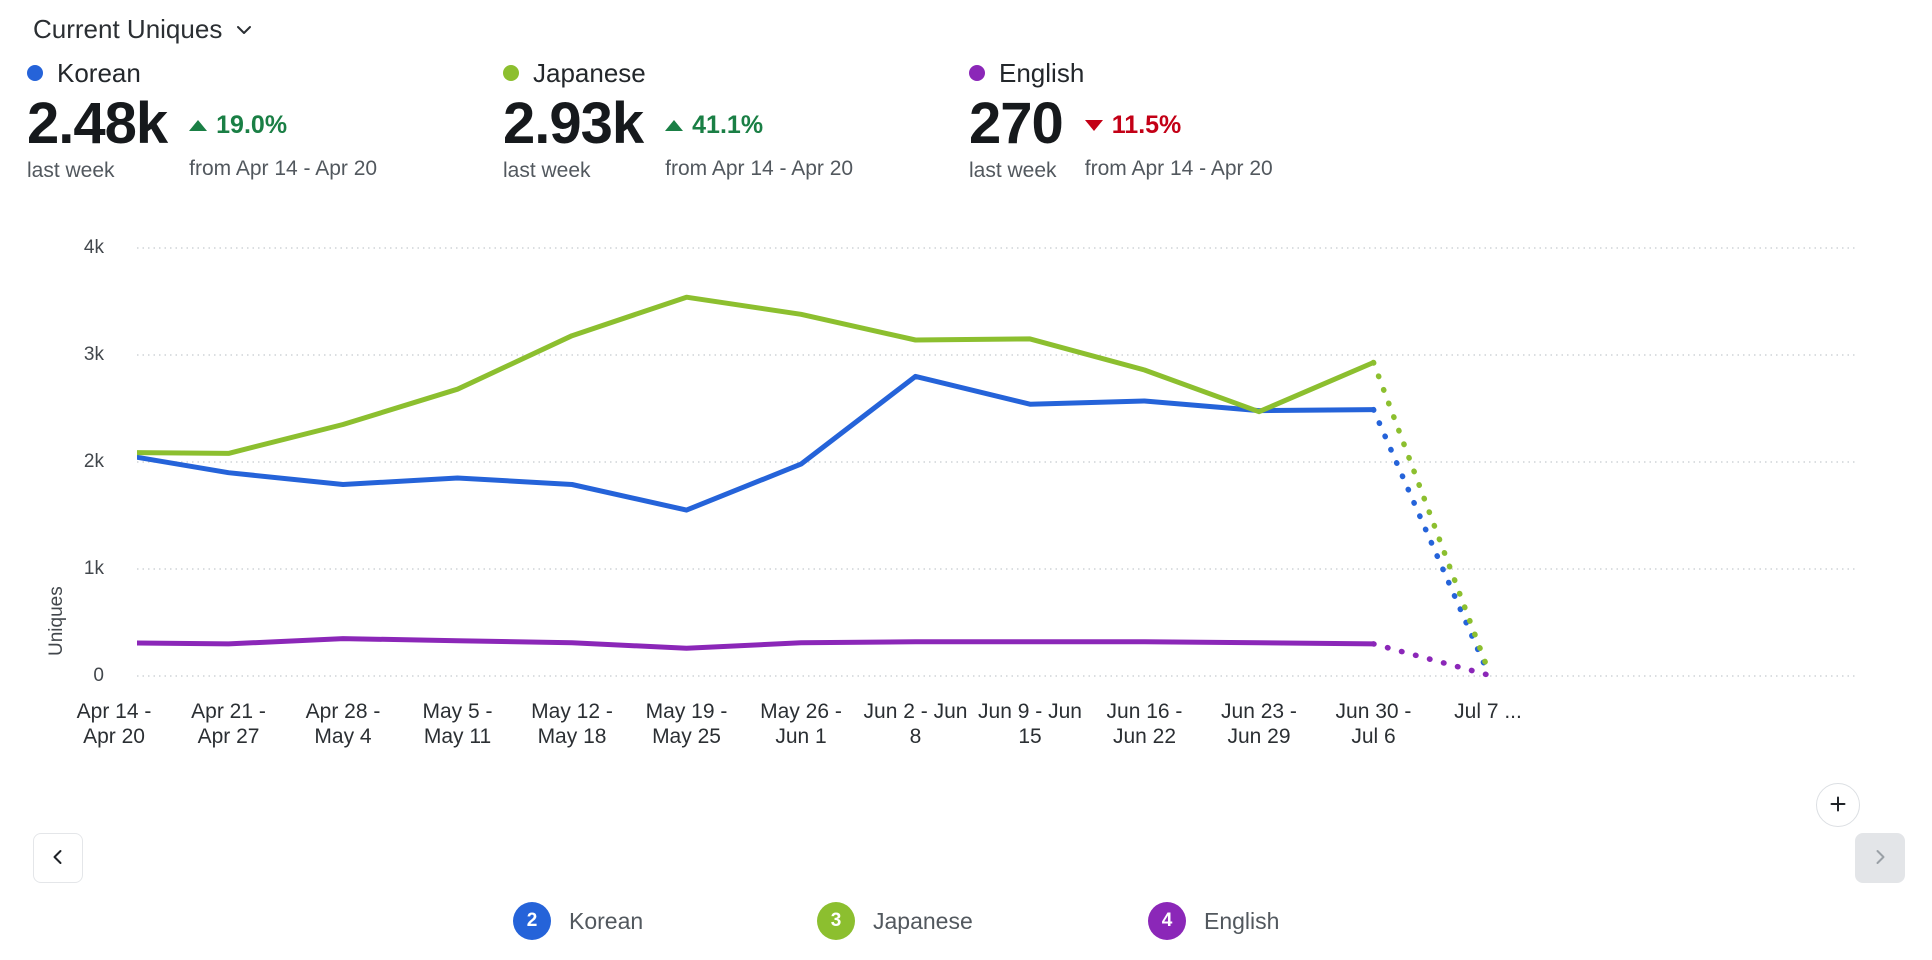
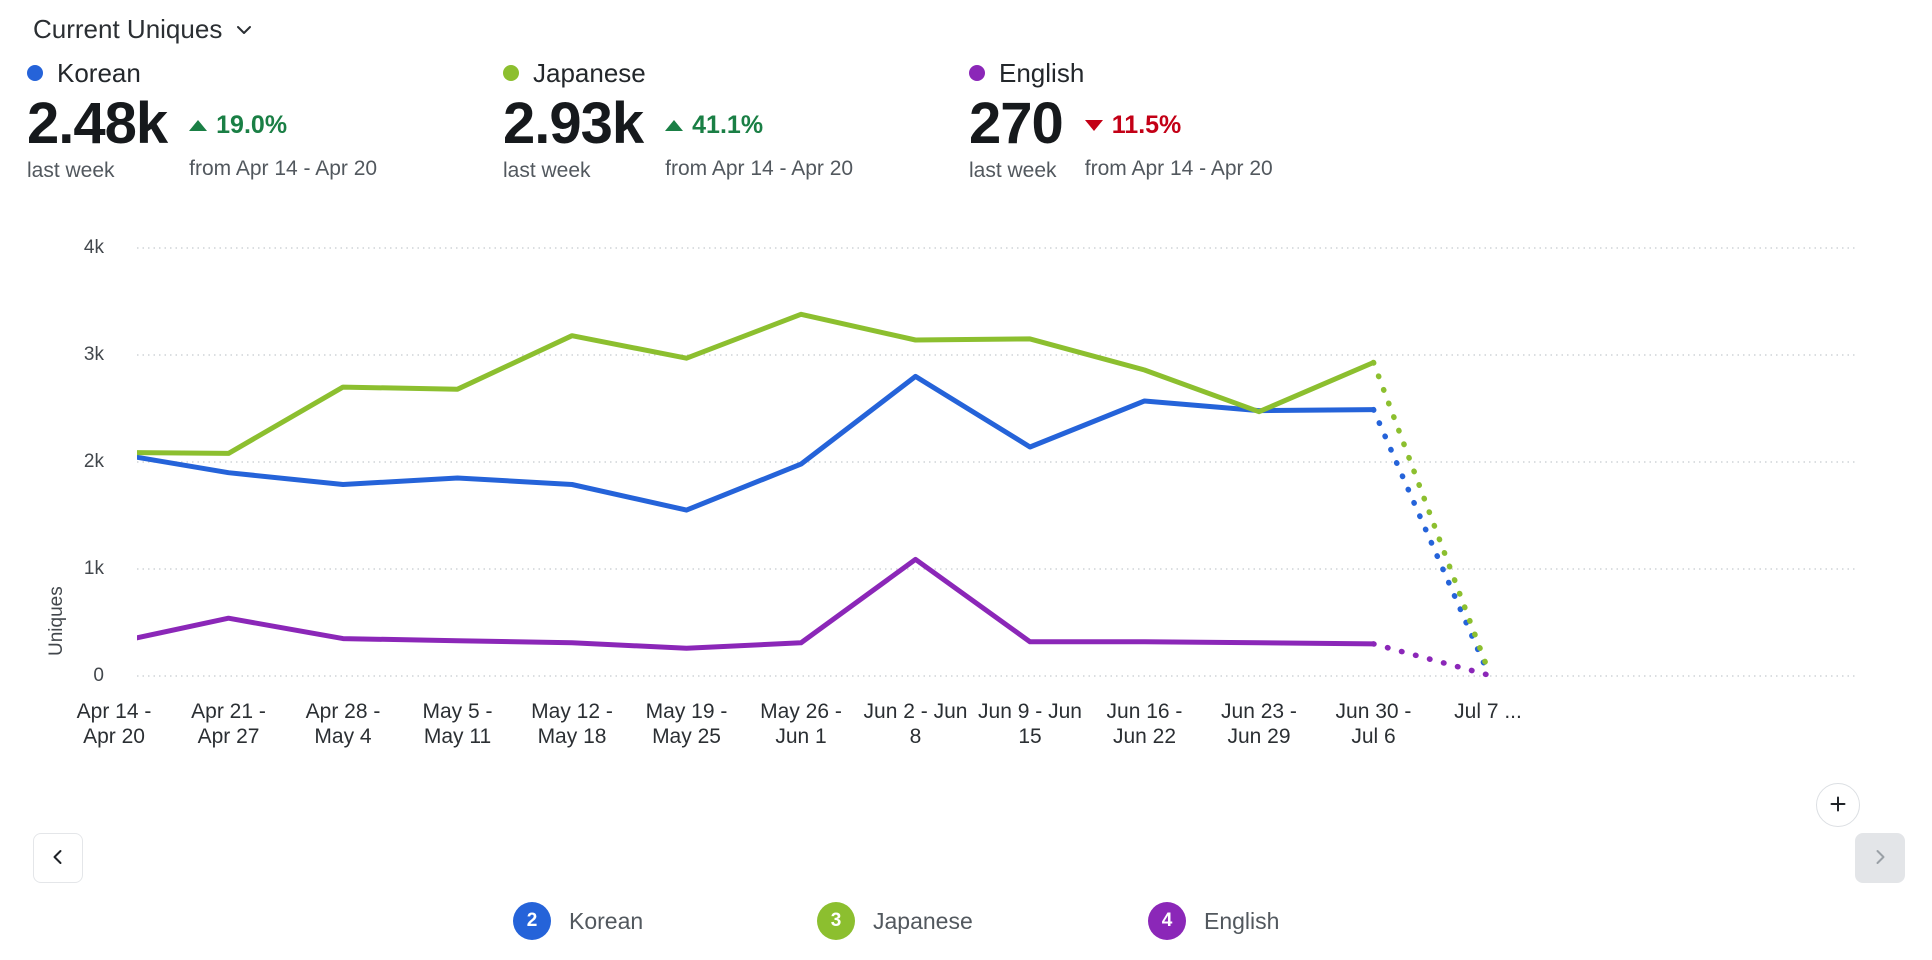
English/Apr 21 - Apr 27: 0.30k -> 0.54k
Japanese/Apr 28 - May 4: 2.35k -> 2.70k
Japanese/May 19 - May 25: 3.54k -> 2.97k
English/Jun 2 - Jun 8: 0.32k -> 1.09k
Korean/Jun 9 - Jun 15: 2.54k -> 2.14k
